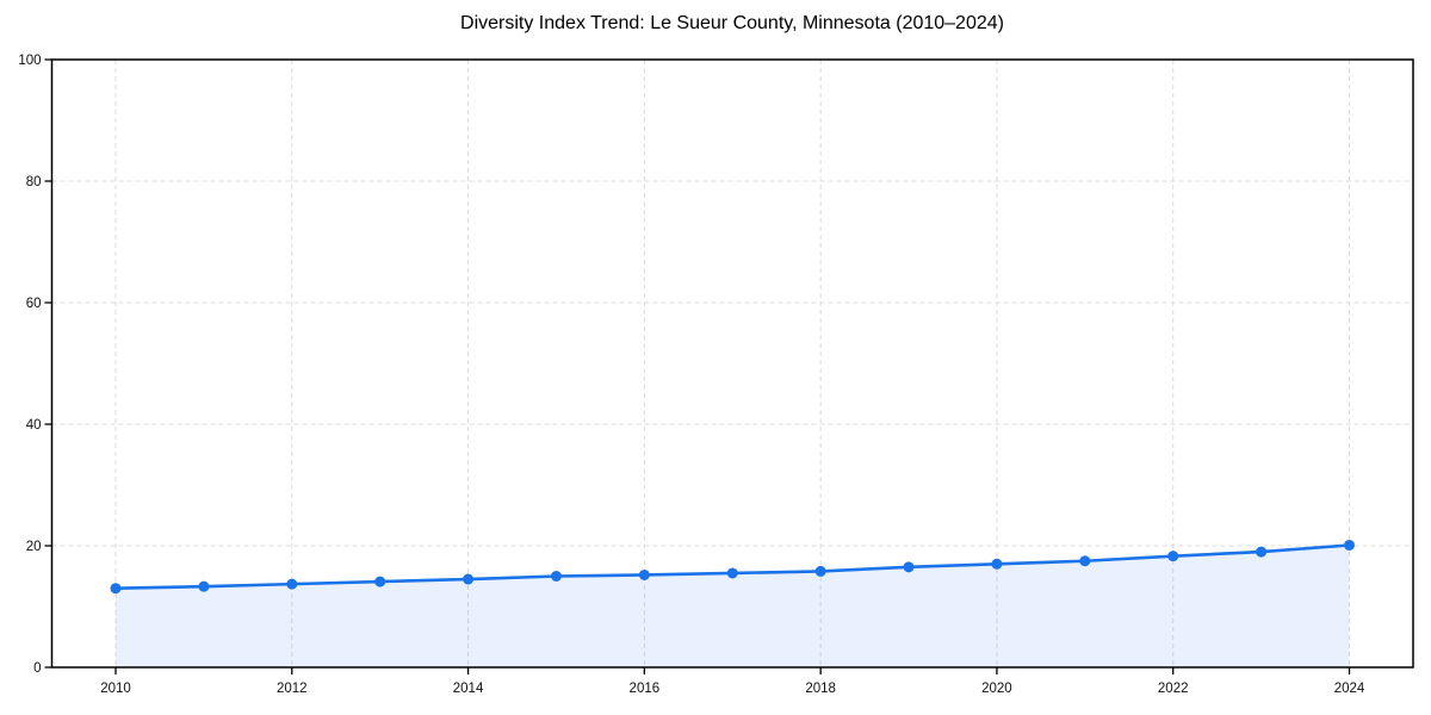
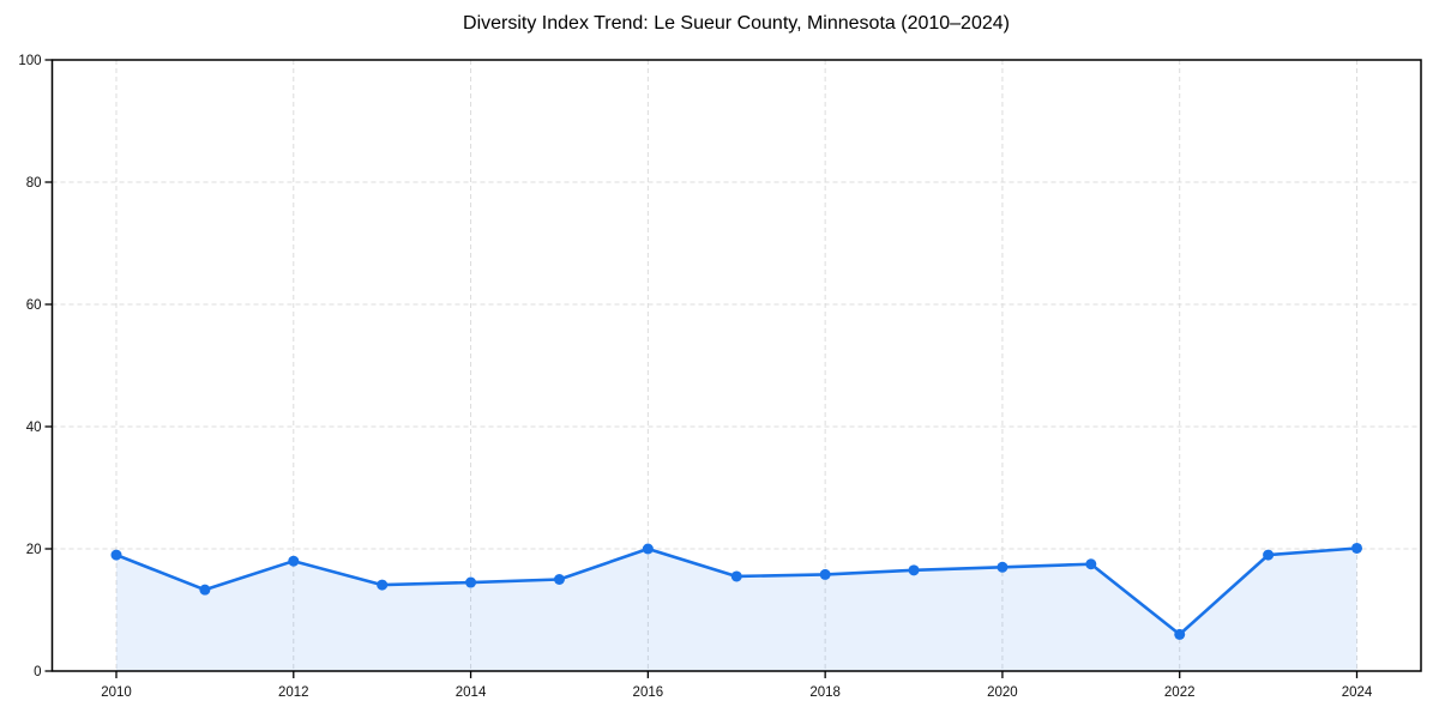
2010: 13 -> 19
2012: 14 -> 18
2016: 15 -> 20
2022: 18 -> 6
